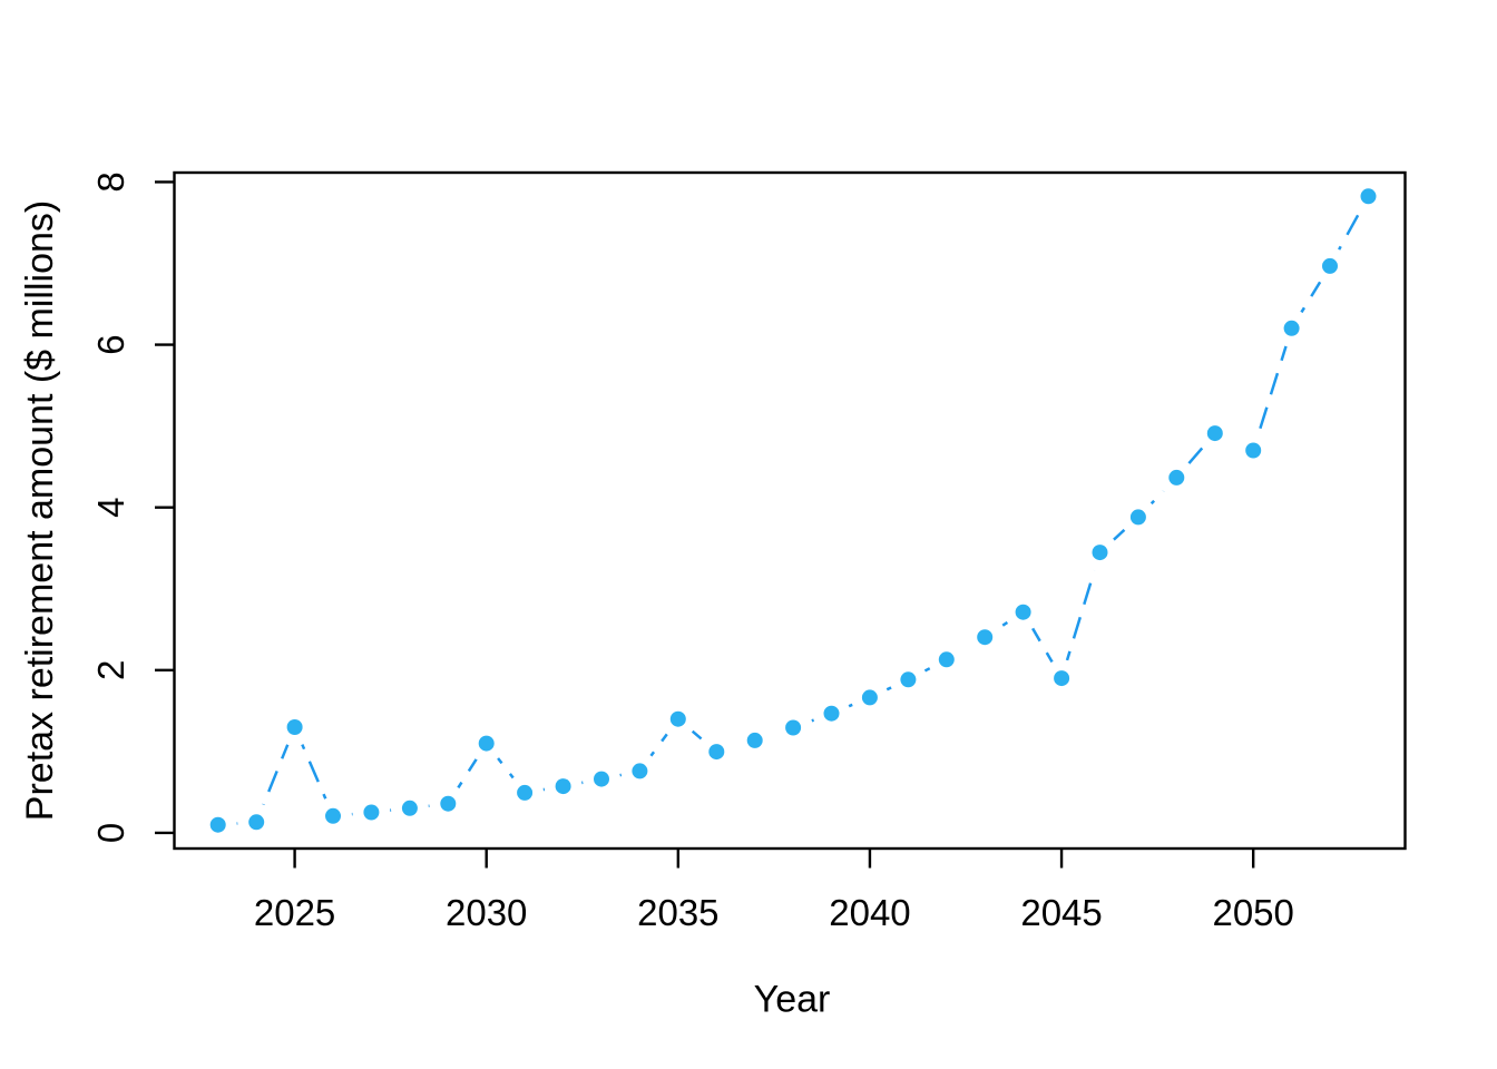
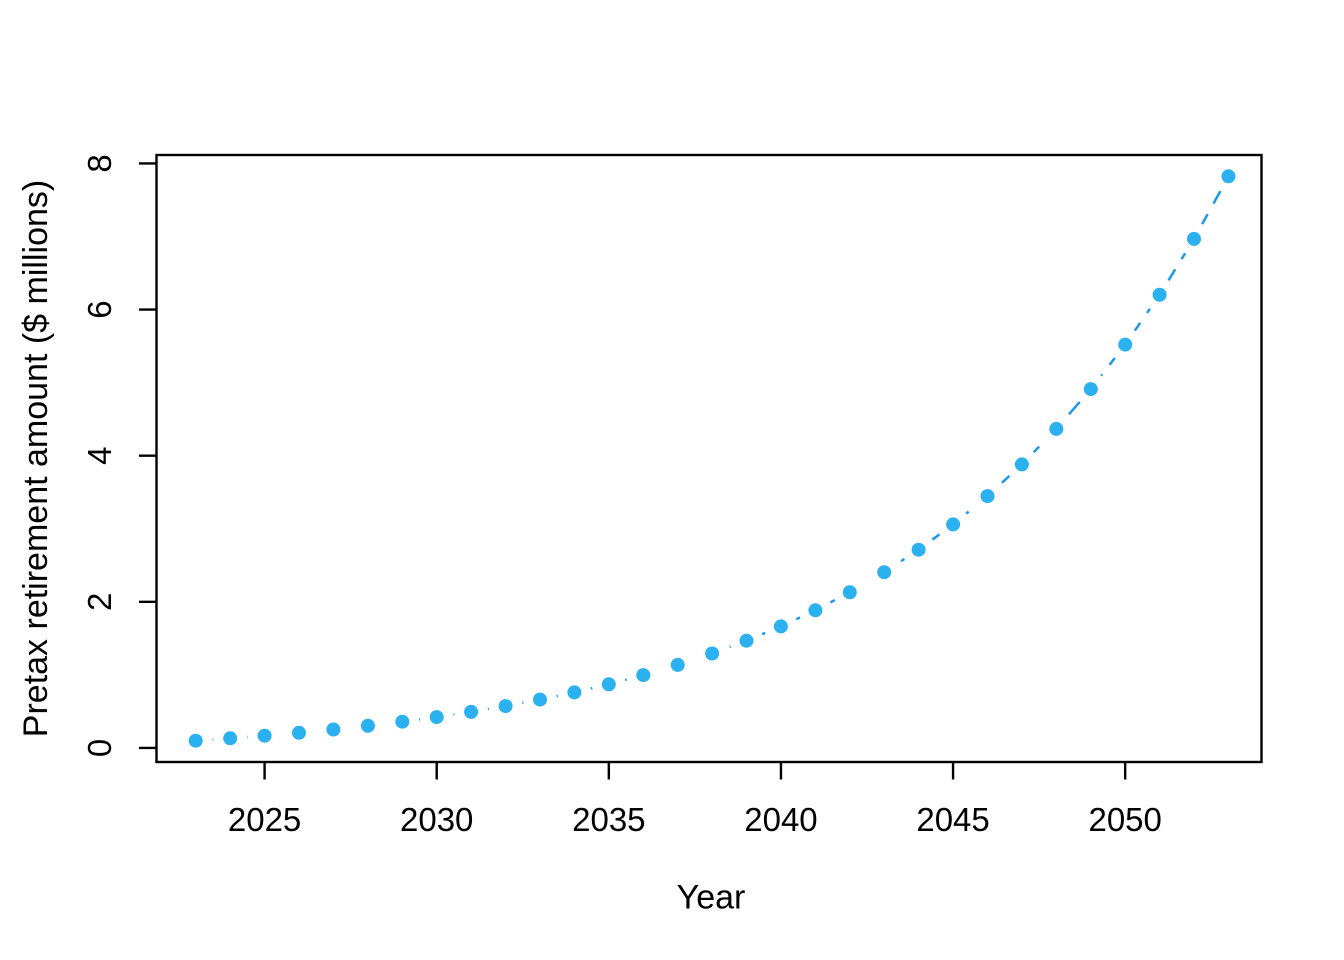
2025: 1.3 -> 0.2
2030: 1.1 -> 0.4
2035: 1.4 -> 0.9
2045: 1.9 -> 3.1
2050: 4.7 -> 5.5
